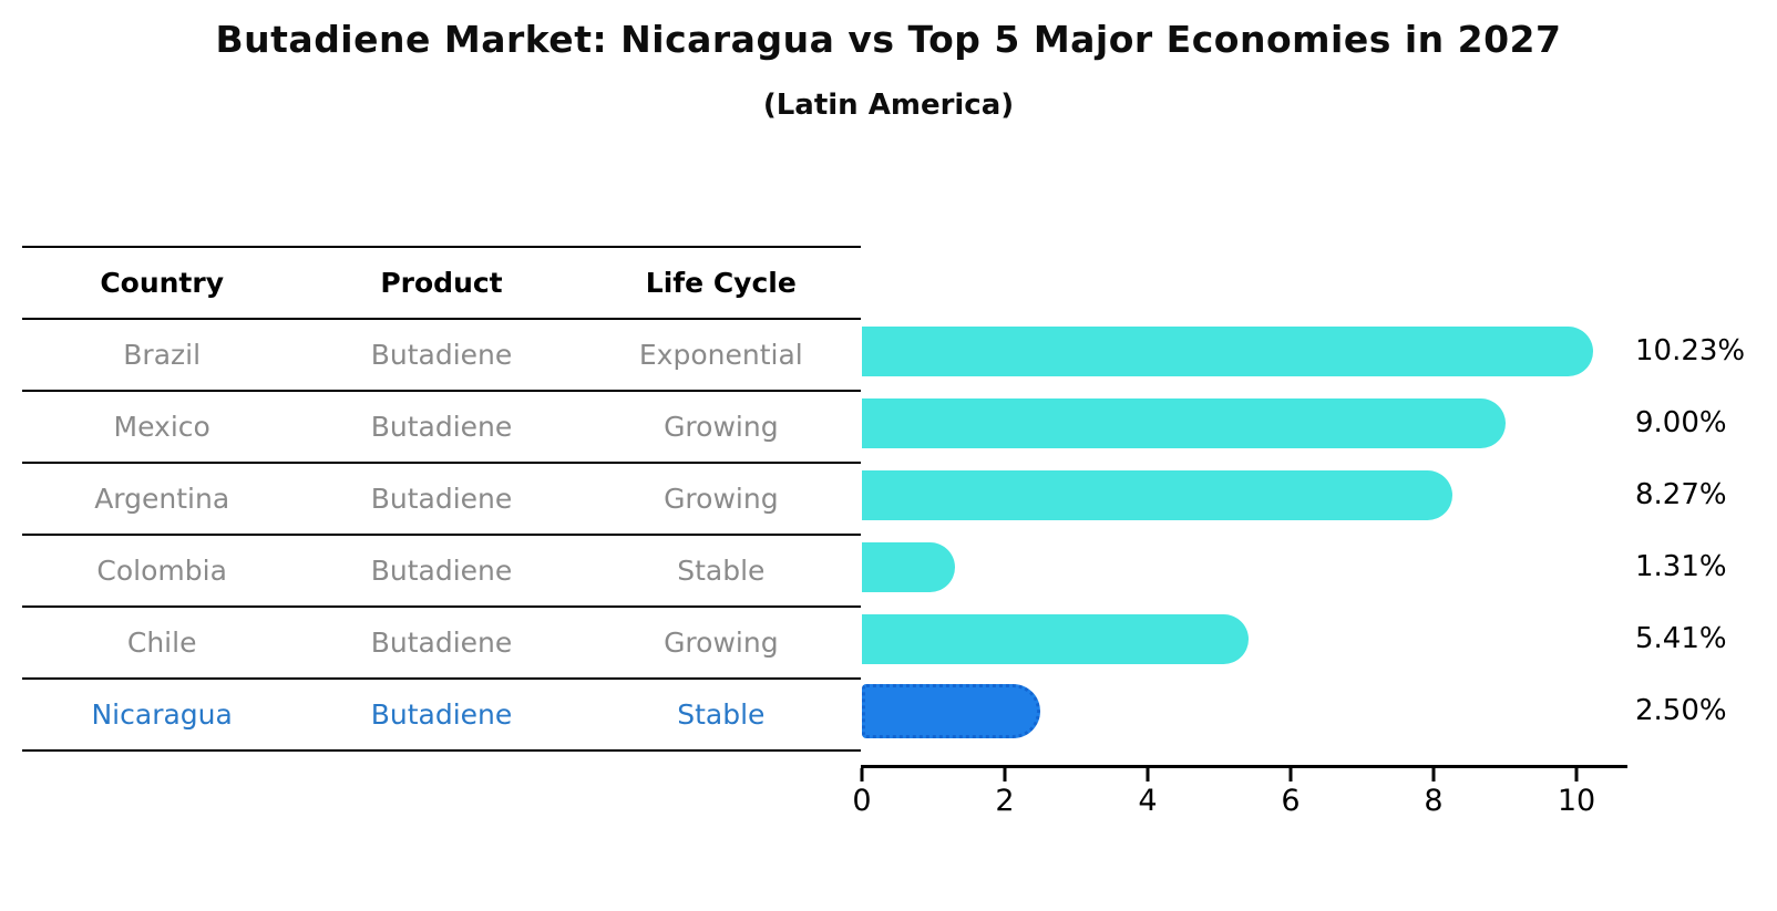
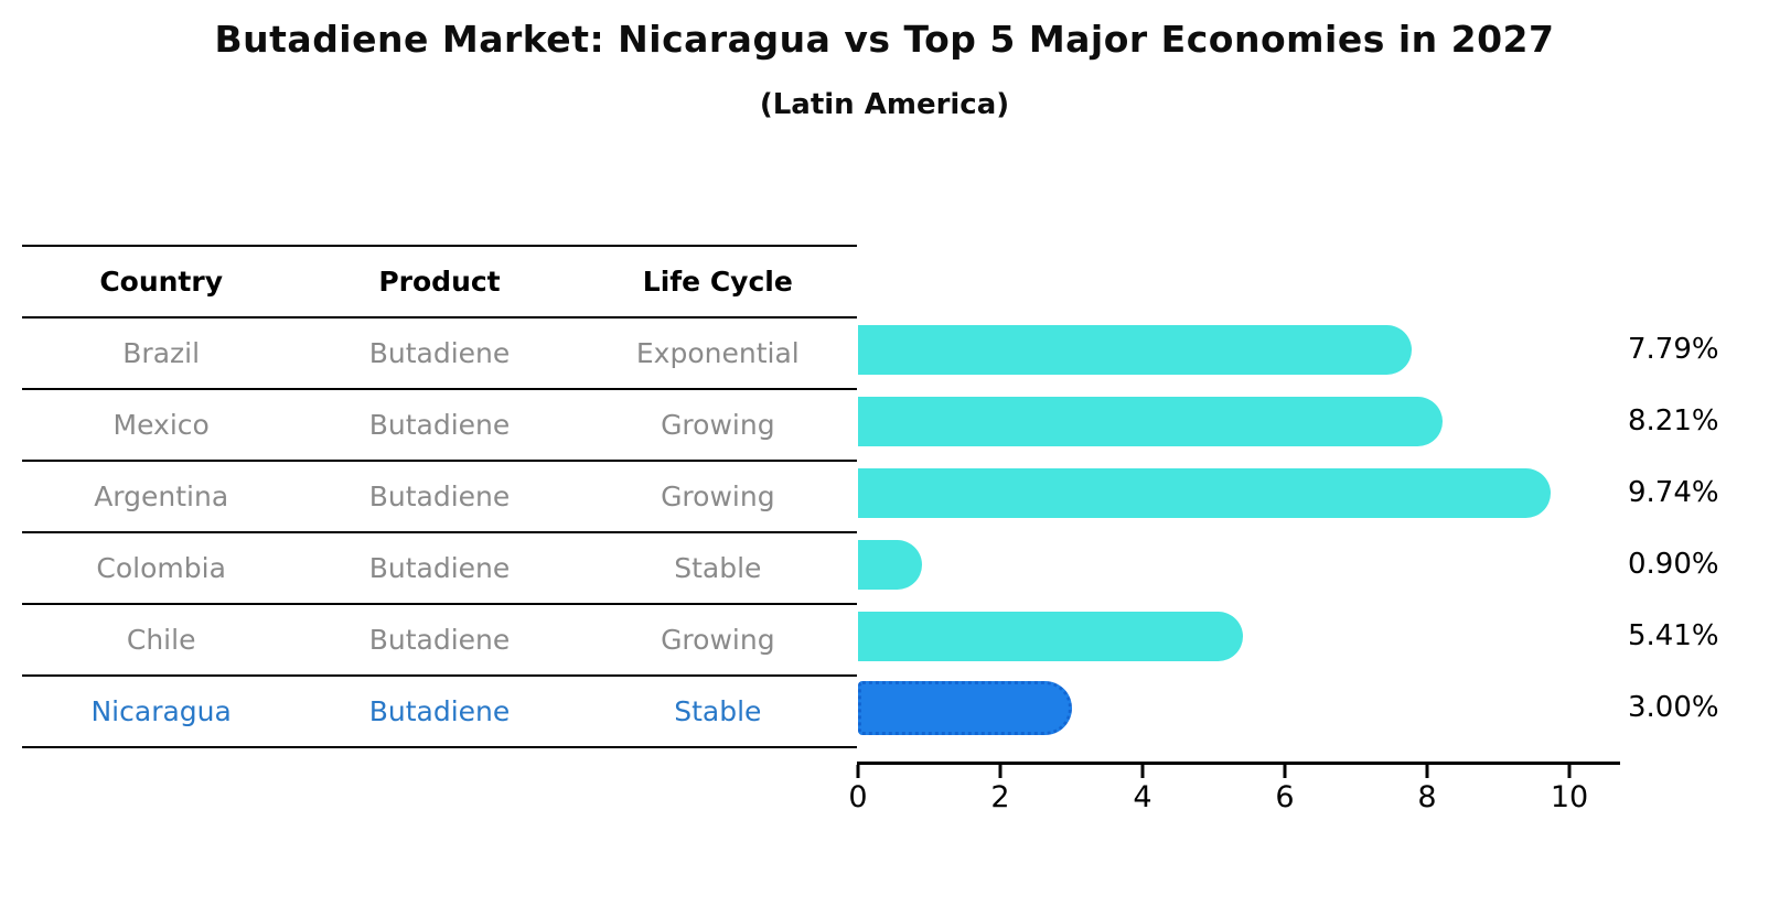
Brazil: 10.23% -> 7.79%
Mexico: 9.00% -> 8.21%
Argentina: 8.27% -> 9.74%
Colombia: 1.31% -> 0.90%
Nicaragua: 2.50% -> 3.00%
